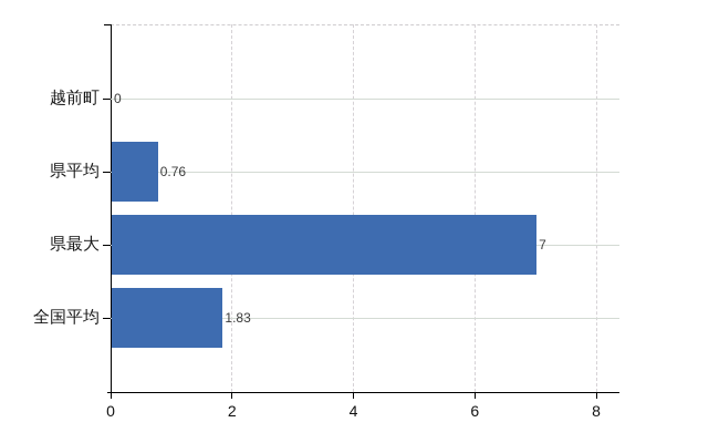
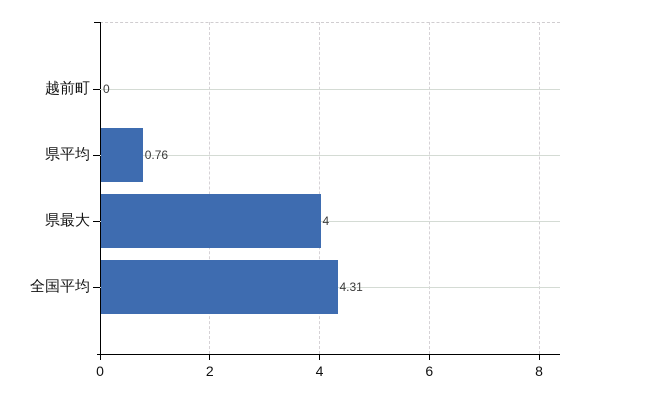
県最大: 7 -> 4
全国平均: 1.83 -> 4.31
